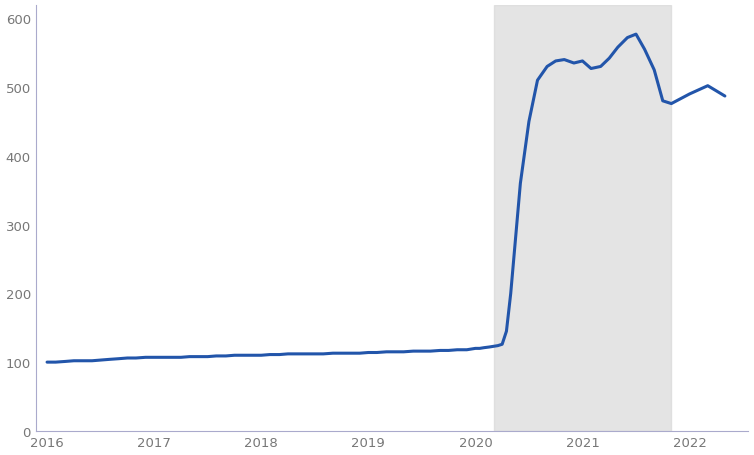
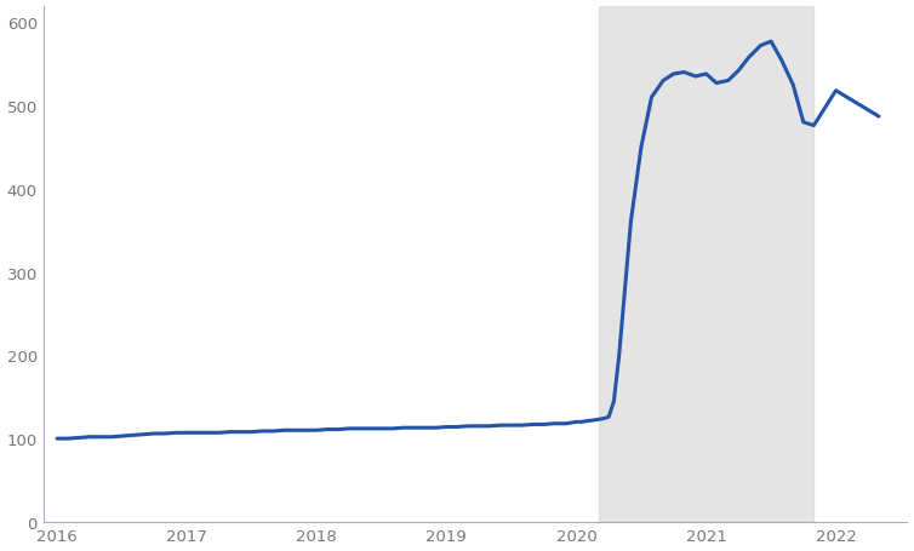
2022: 490 -> 518
